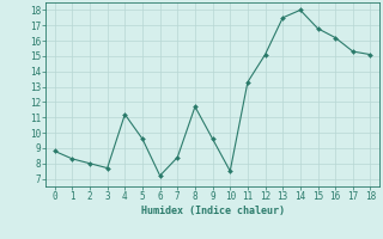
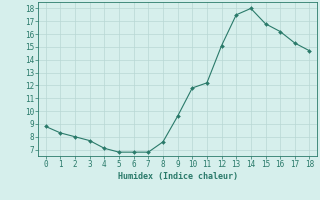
4: 11.2 -> 7.1
5: 9.6 -> 6.8
6: 7.2 -> 6.8
7: 8.4 -> 6.8
8: 11.7 -> 7.6
10: 7.5 -> 11.8
11: 13.3 -> 12.2
18: 15.1 -> 14.7
